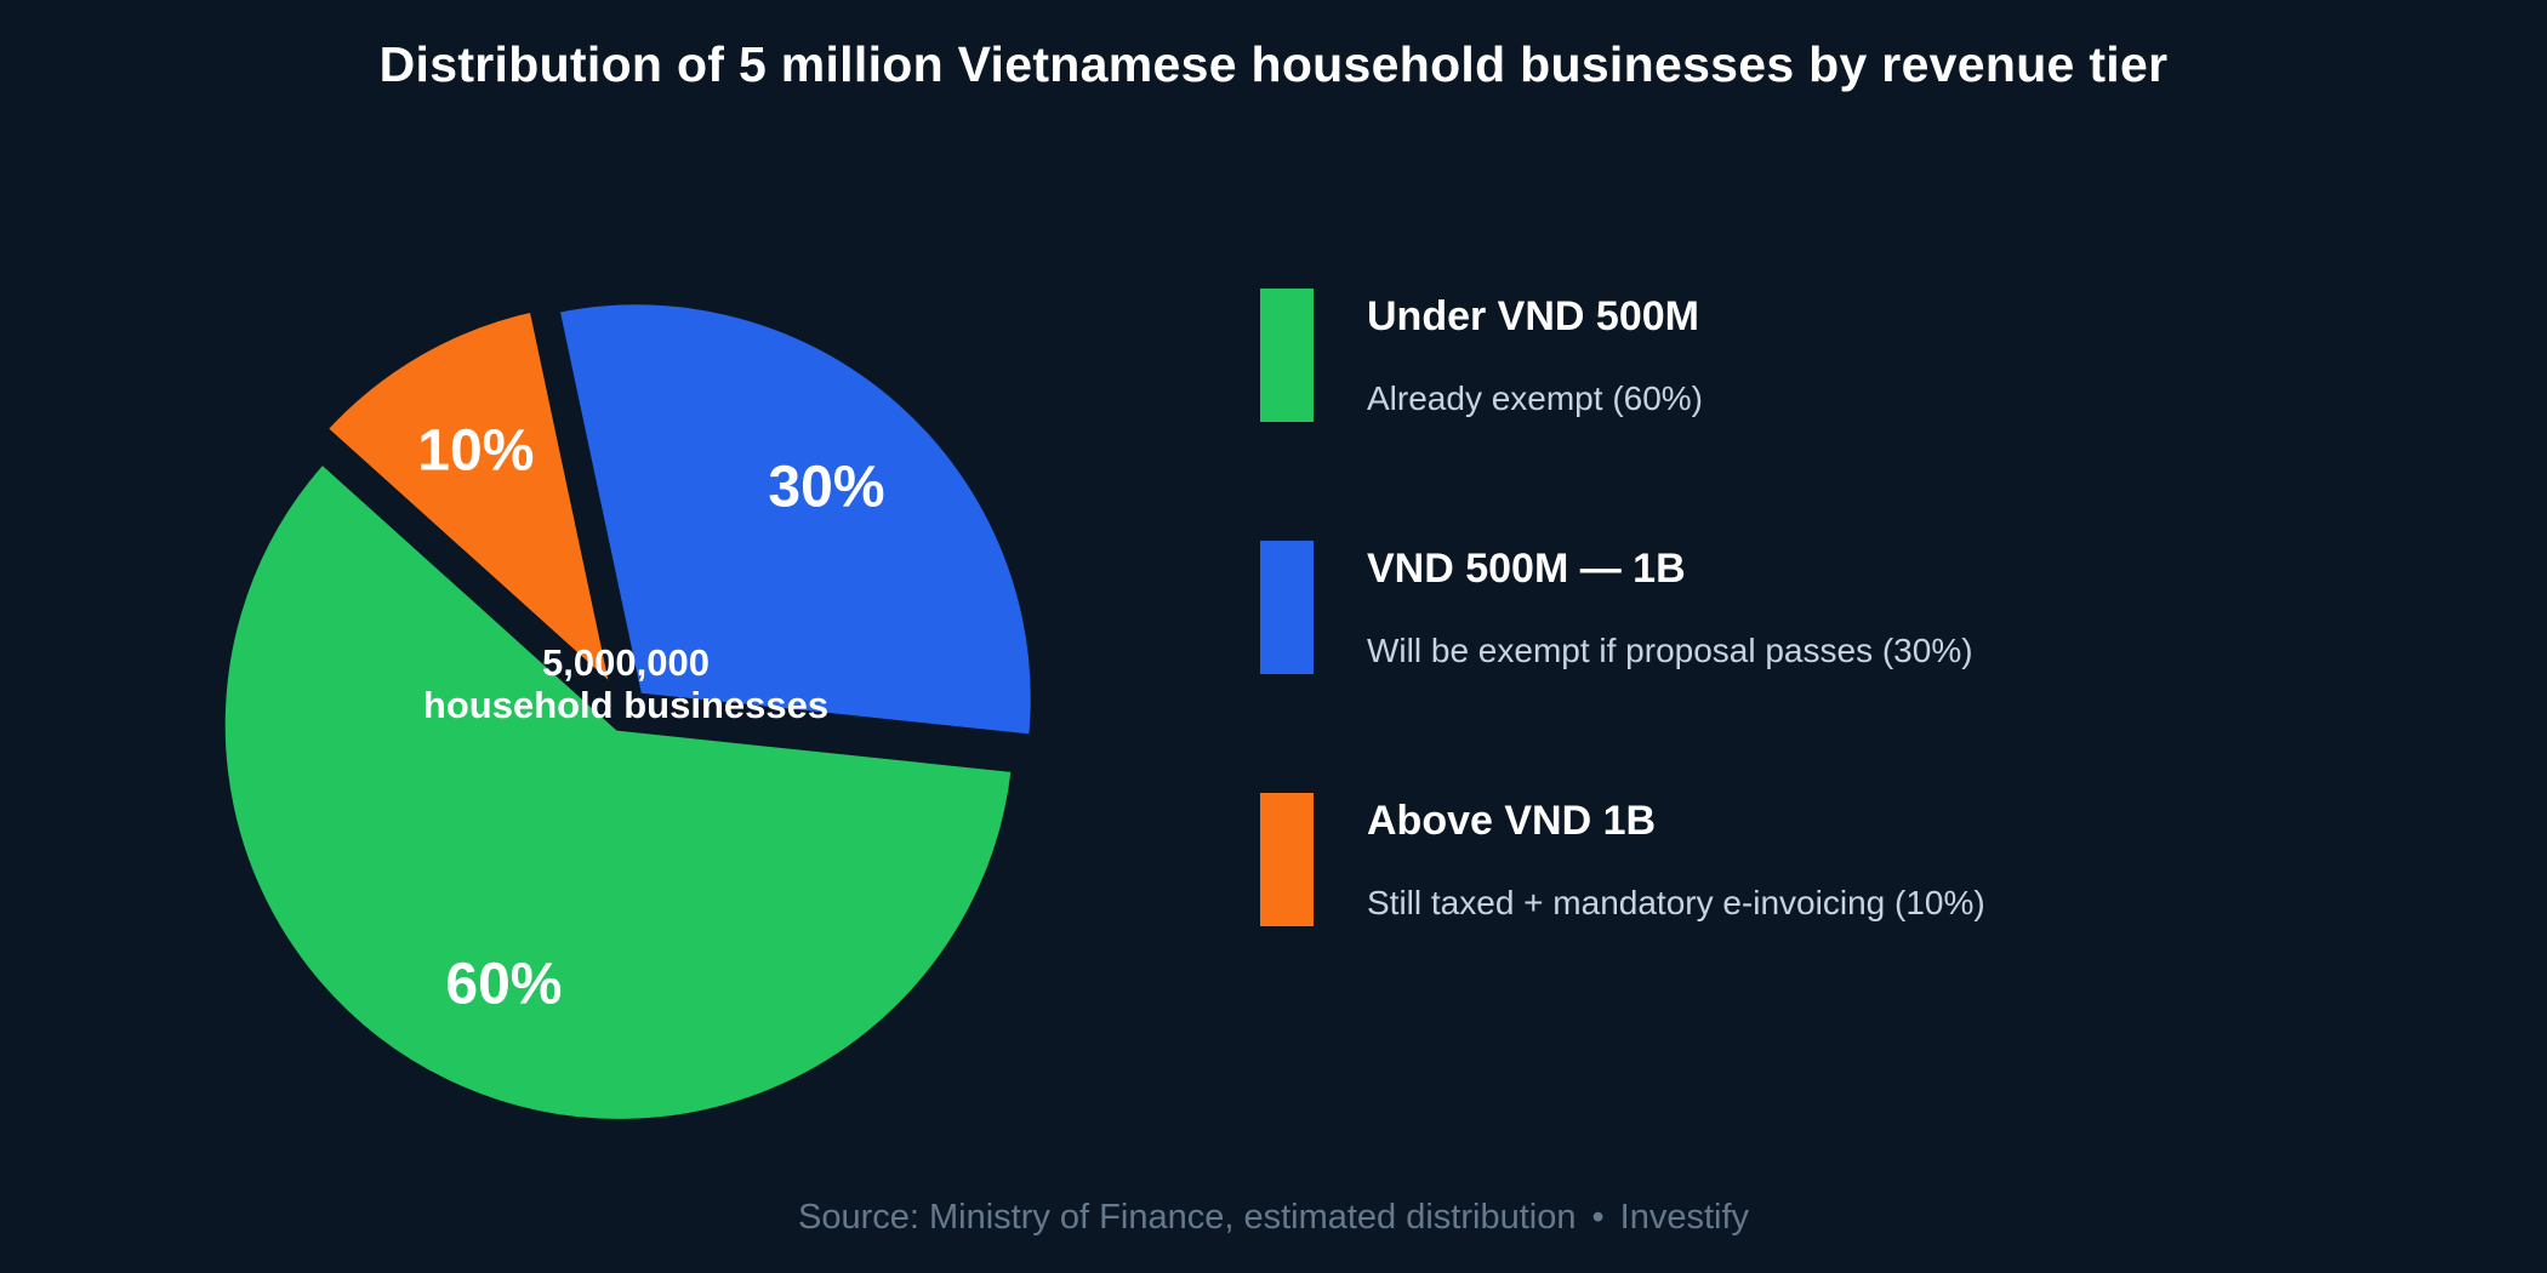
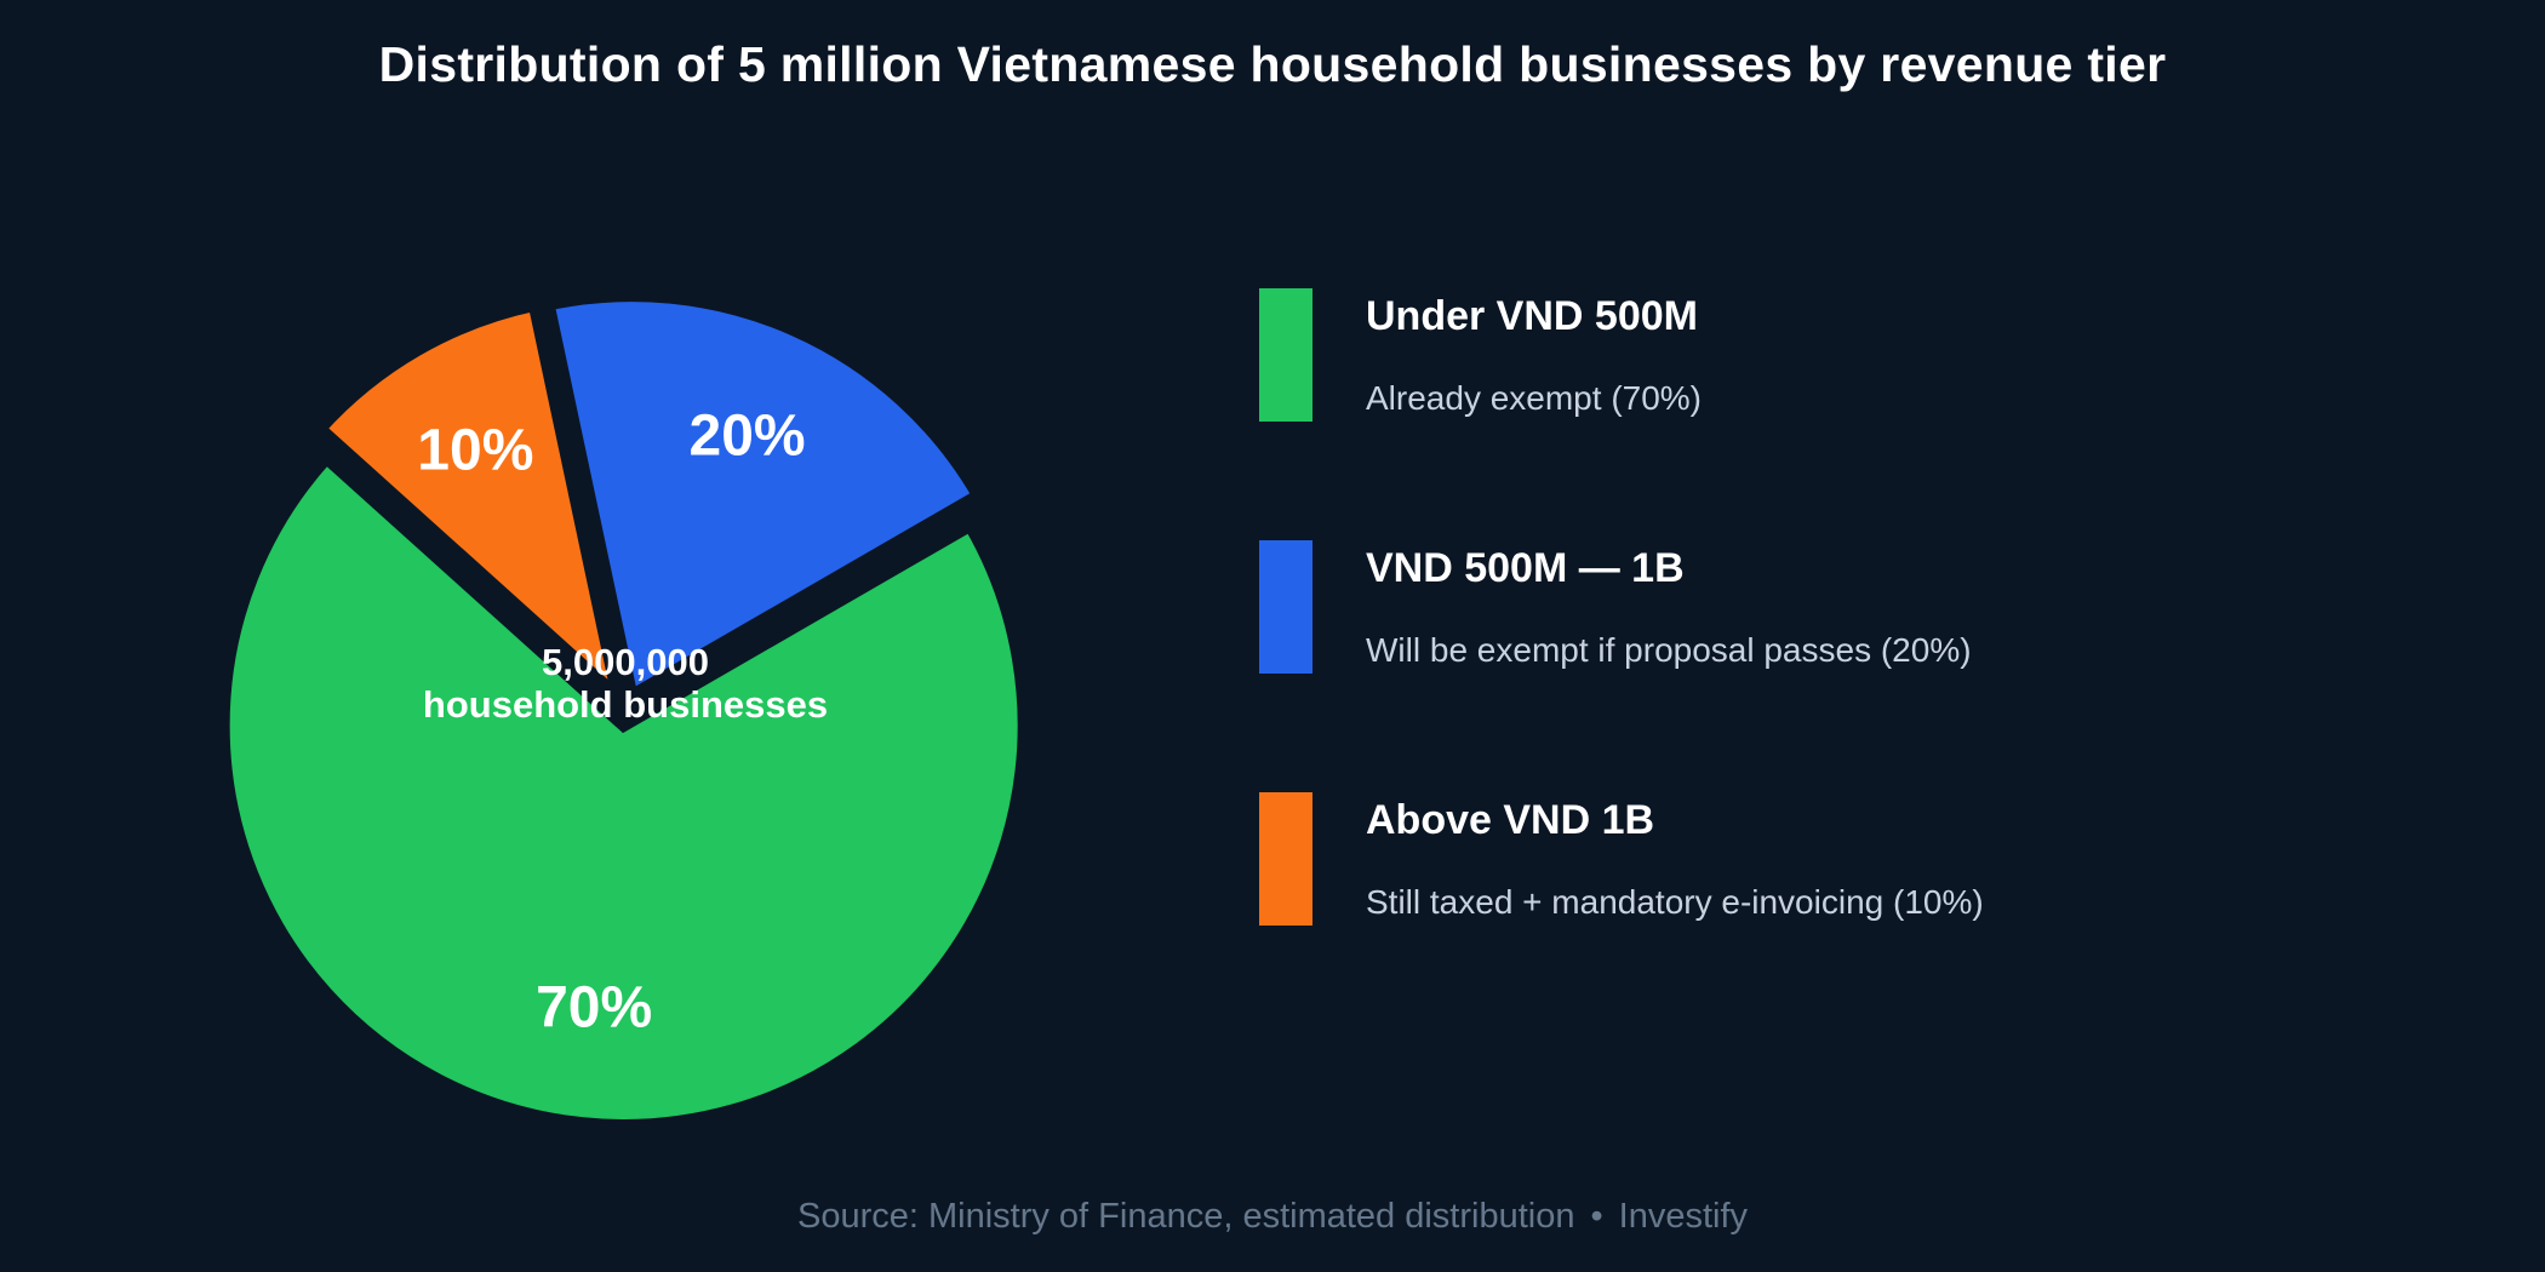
Under VND 500M: 60% -> 70%
VND 500M — 1B: 30% -> 20%
